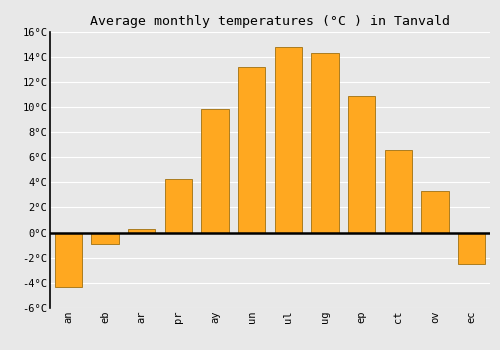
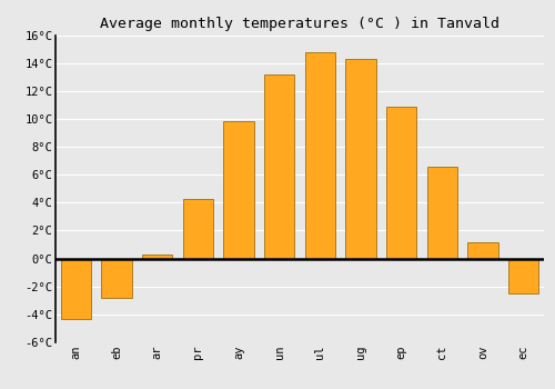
eb: -0.9°C -> -2.8°C
ov: 3.3°C -> 1.2°C
